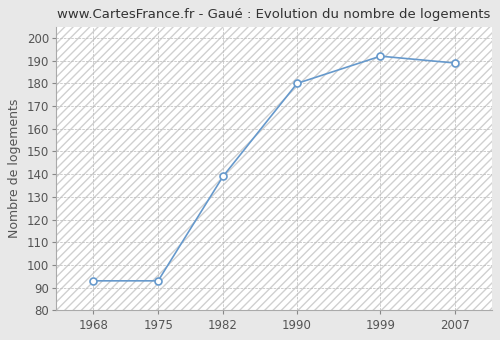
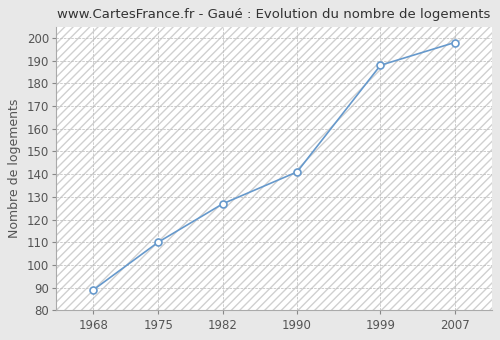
1968: 93 -> 89
1975: 93 -> 110
1982: 139 -> 127
1990: 180 -> 141
1999: 192 -> 188
2007: 189 -> 198
